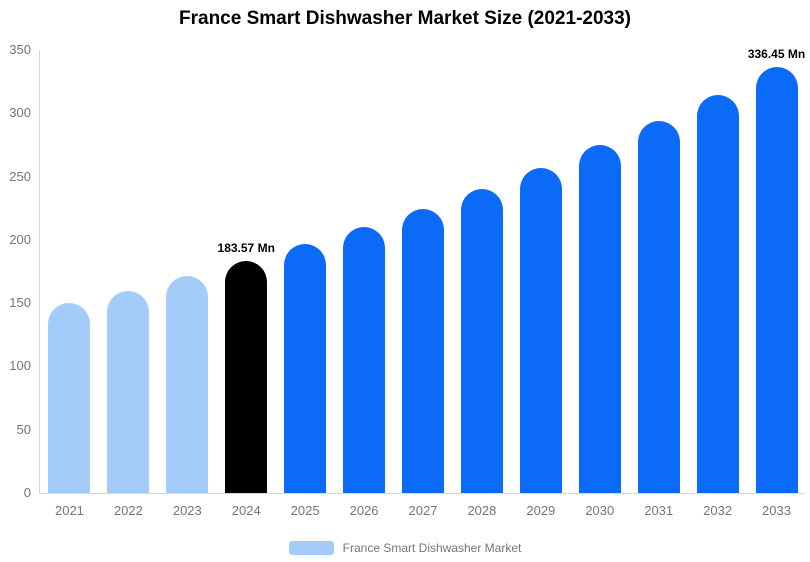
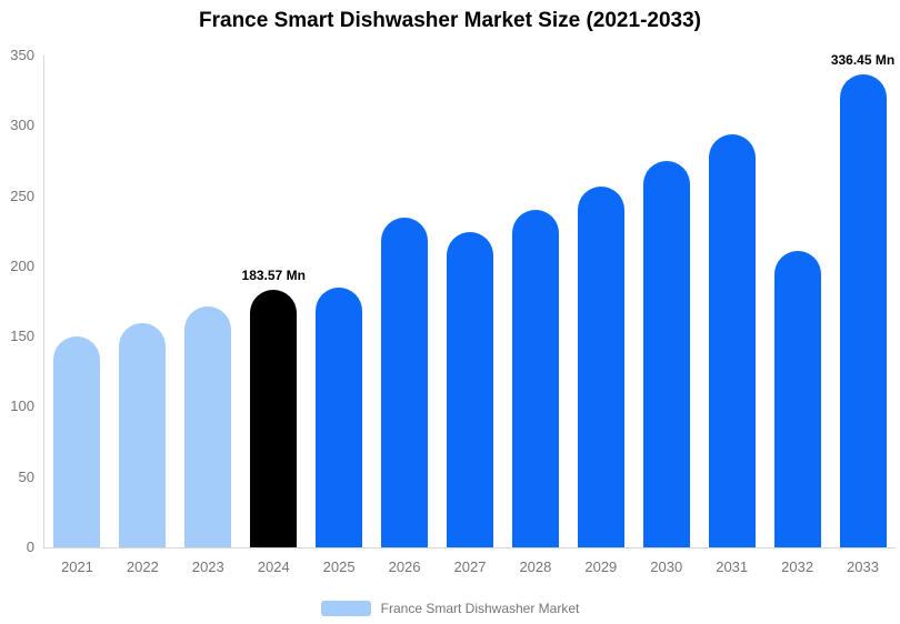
2025: 196 -> 185
2026: 210 -> 235
2032: 314 -> 211
